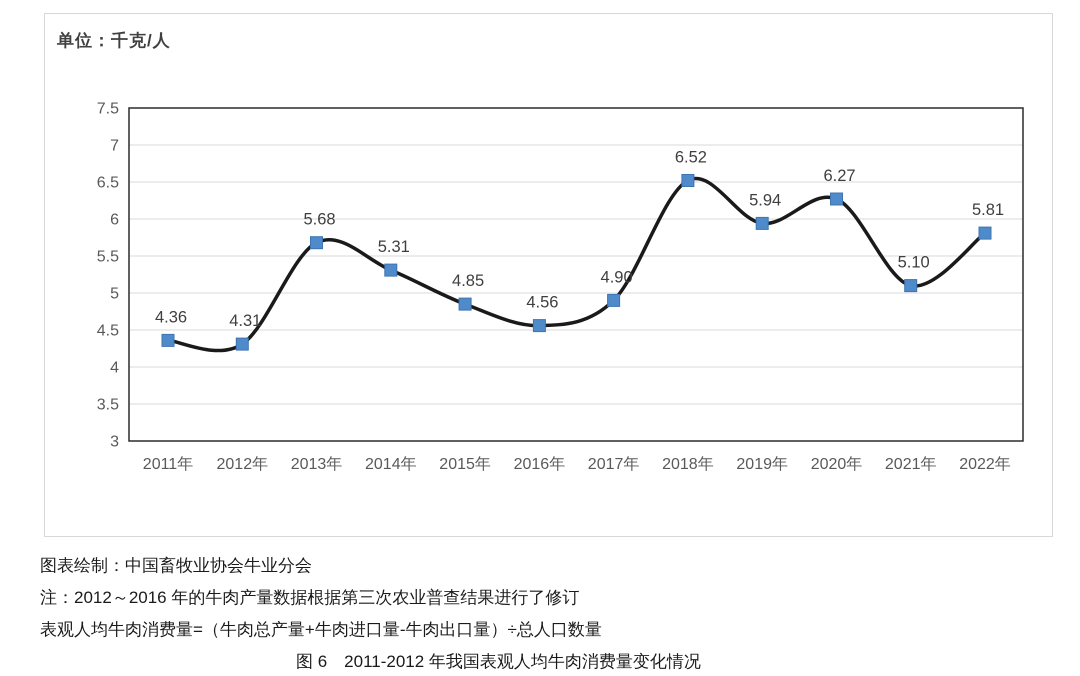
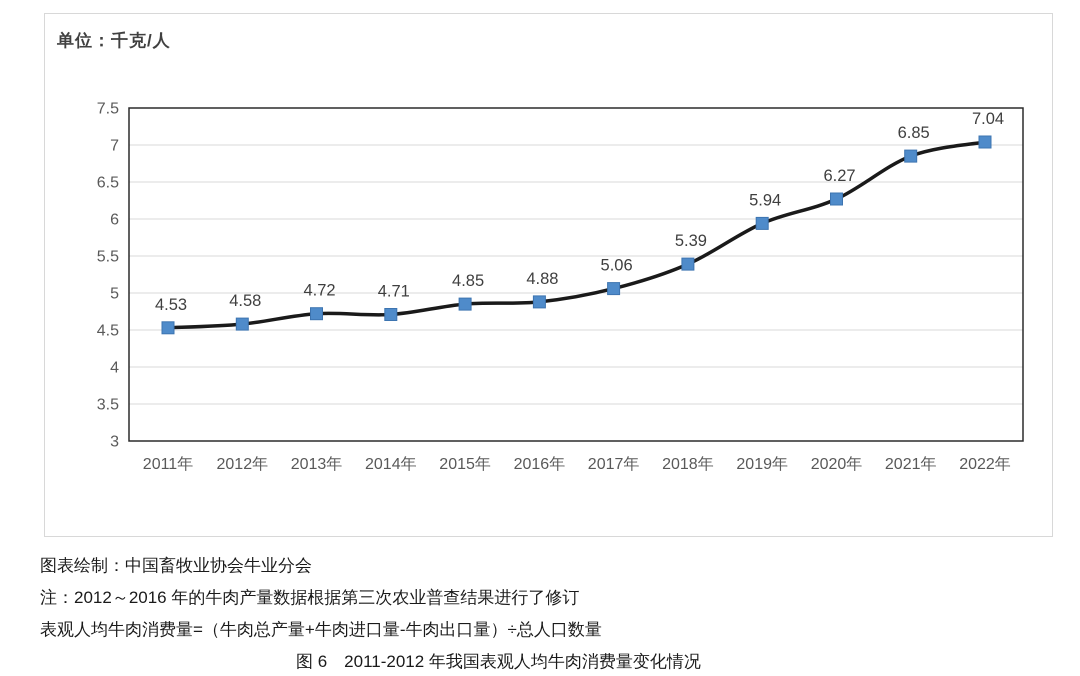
2011年: 4.36 -> 4.53
2012年: 4.31 -> 4.58
2013年: 5.68 -> 4.72
2014年: 5.31 -> 4.71
2016年: 4.56 -> 4.88
2017年: 4.90 -> 5.06
2018年: 6.52 -> 5.39
2021年: 5.10 -> 6.85
2022年: 5.81 -> 7.04
